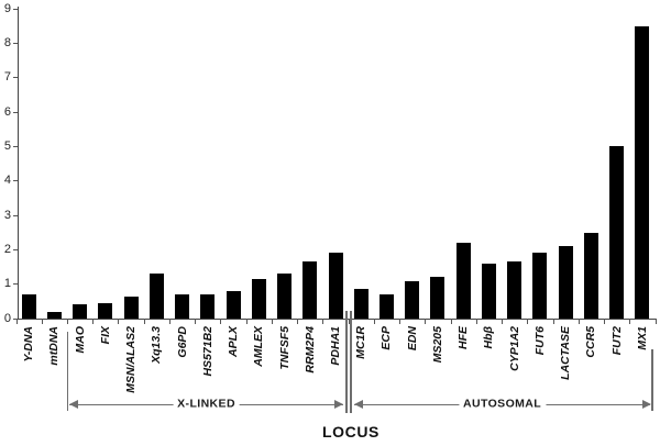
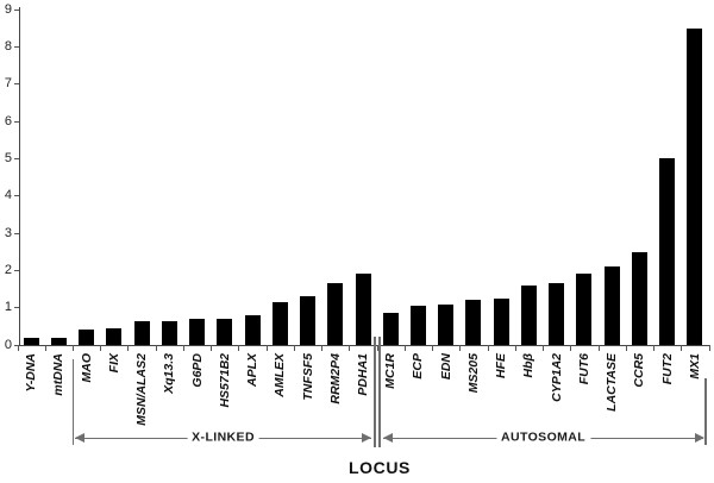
Y-DNA: 0.7 -> 0.2
Xq13.3: 1.3 -> 0.7
ECP: 0.7 -> 1.1
HFE: 2.2 -> 1.2
